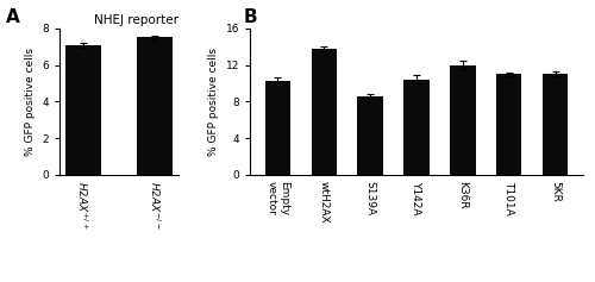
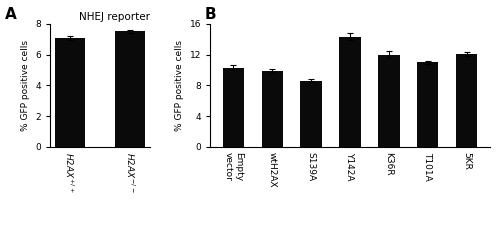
wtH2AX: 13.8 -> 9.9
Y142A: 10.4 -> 14.3
5KR: 11.0 -> 12.1
